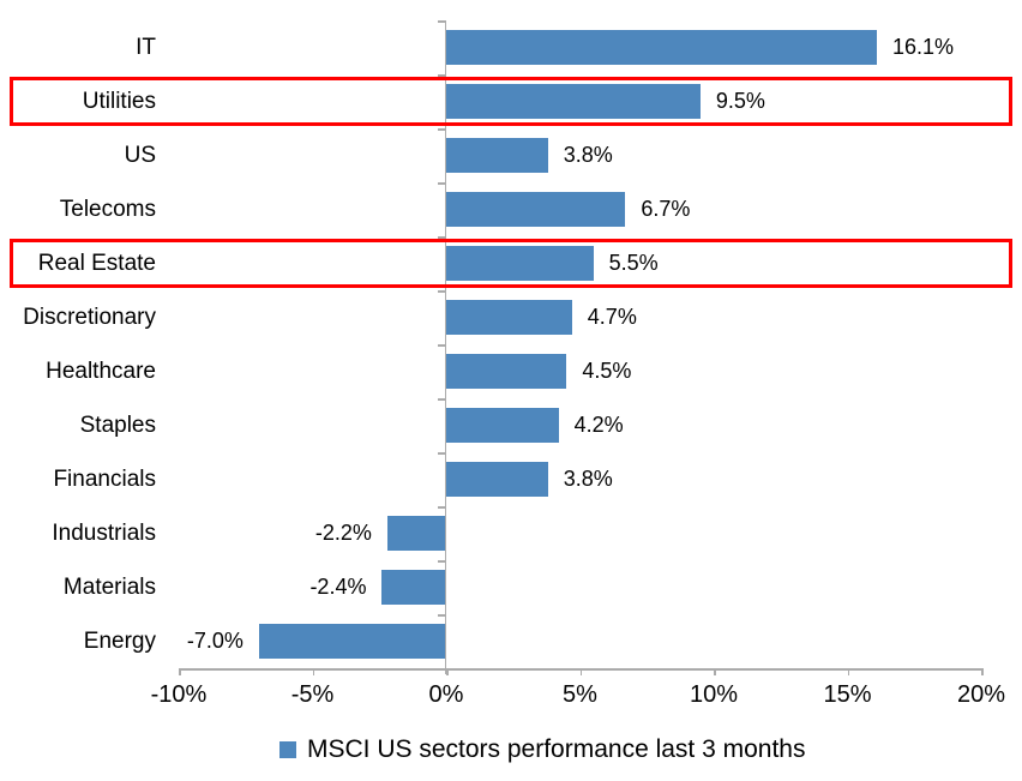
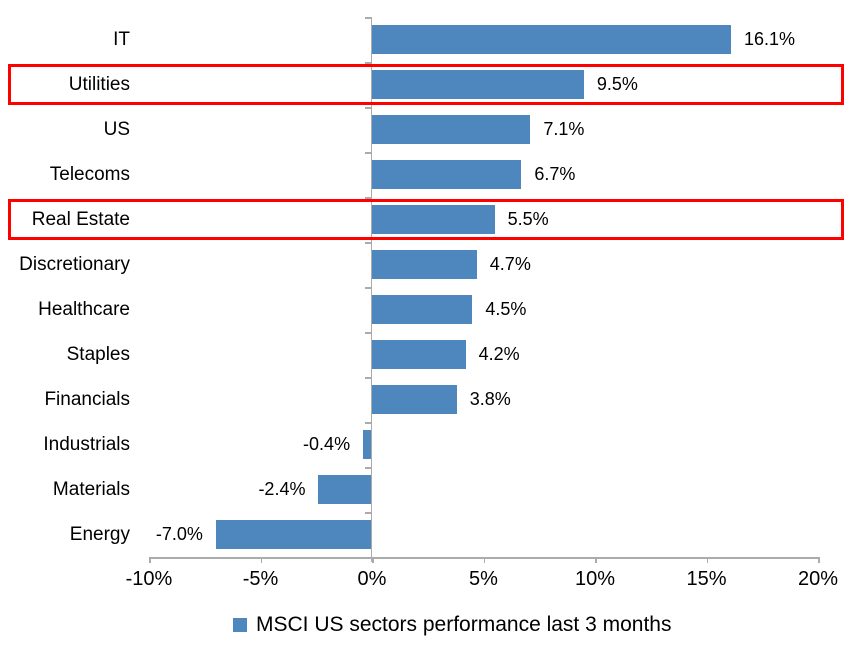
US: 3.8% -> 7.1%
Industrials: -2.2% -> -0.4%
